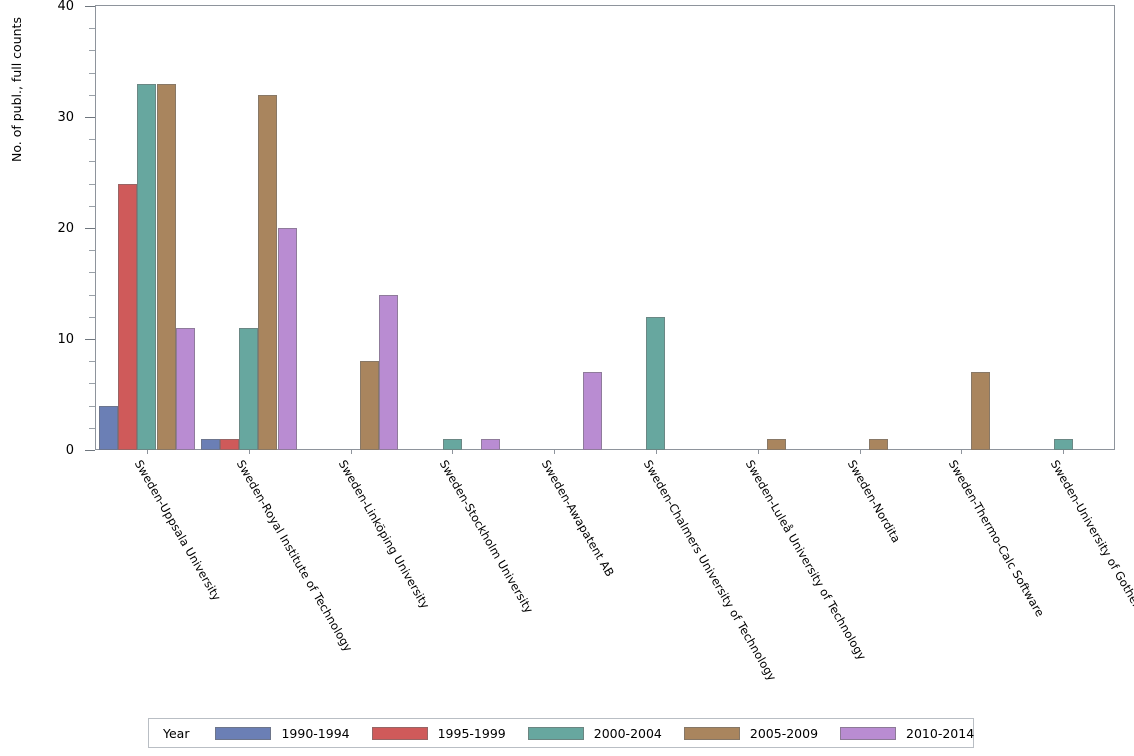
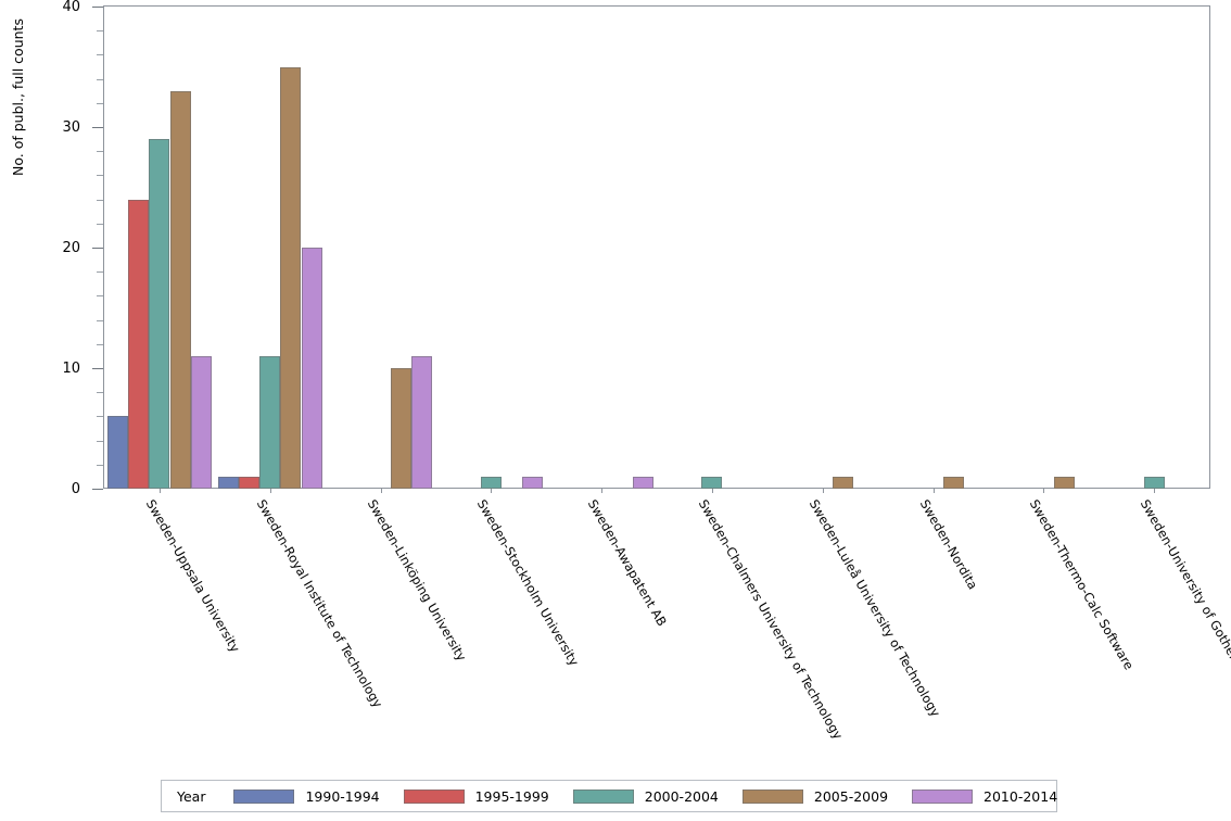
1990-1994/Sweden-Uppsala University: 4 -> 6
2000-2004/Sweden-Uppsala University: 33 -> 29
2005-2009/Sweden-Royal Institute of Technology: 32 -> 35
2005-2009/Sweden-Linköping University: 8 -> 10
2010-2014/Sweden-Linköping University: 14 -> 11
2010-2014/Sweden-Awapatent AB: 7 -> 1
2000-2004/Sweden-Chalmers University of Technology: 12 -> 1
2005-2009/Sweden-Thermo-Calc Software: 7 -> 1
